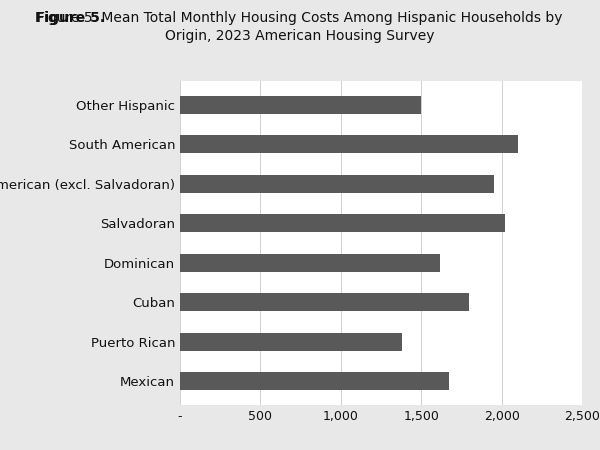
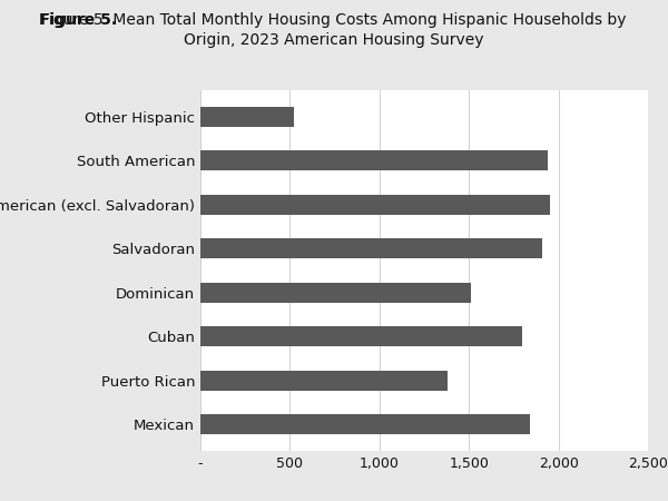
Other Hispanic: 1,500 -> 520
South American: 2,100 -> 1,940
Salvadoran: 2,020 -> 1,910
Dominican: 1,620 -> 1,510
Mexican: 1,670 -> 1,840
